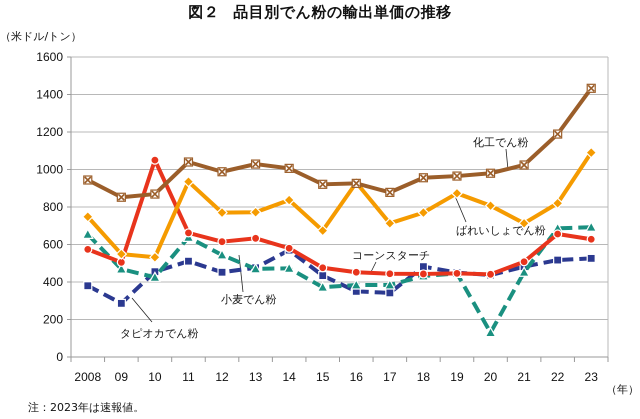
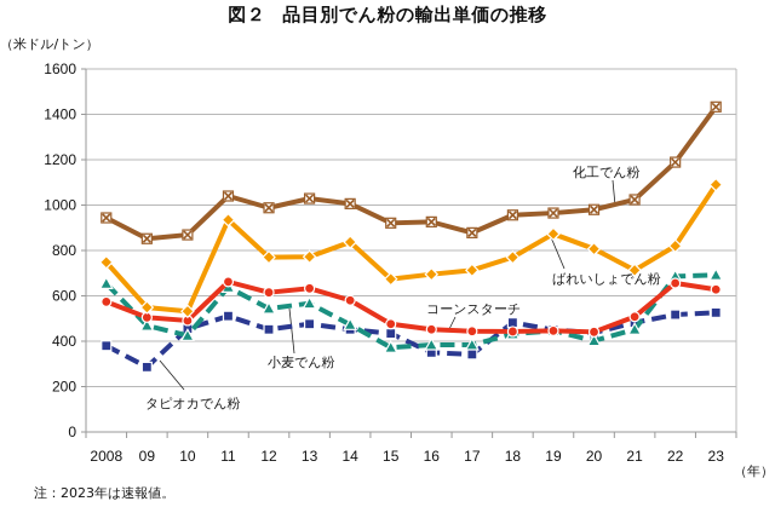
コーンスターチ/10: 1050 -> 490
小麦でん粉/13: 470 -> 570
タピオカでん粉/14: 570 -> 450
ばれいしょでん粉/16: 930 -> 700
小麦でん粉/20: 130 -> 400
